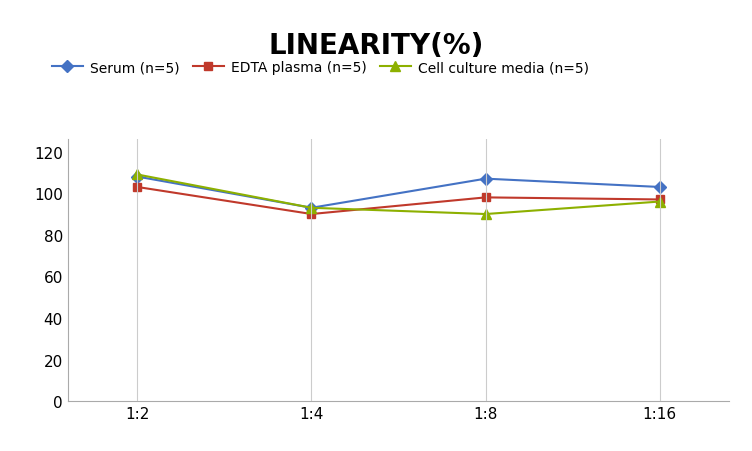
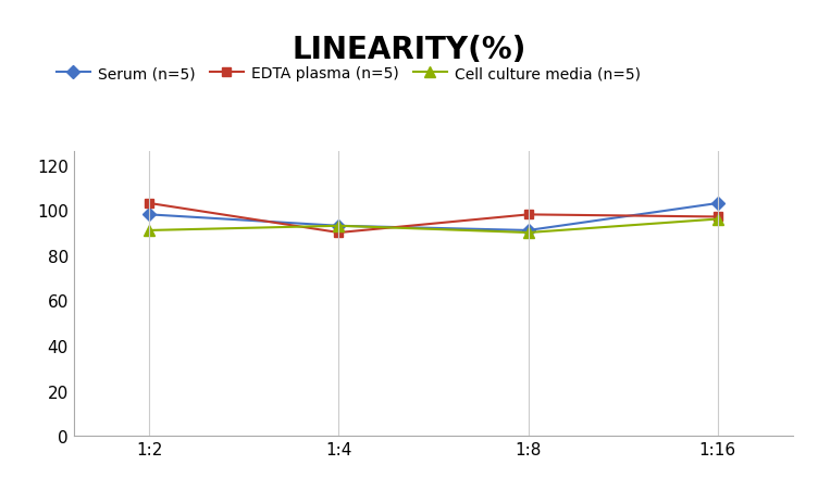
Serum (n=5)/1:2: 108 -> 98
Cell culture media (n=5)/1:2: 109 -> 91
Serum (n=5)/1:8: 107 -> 91
